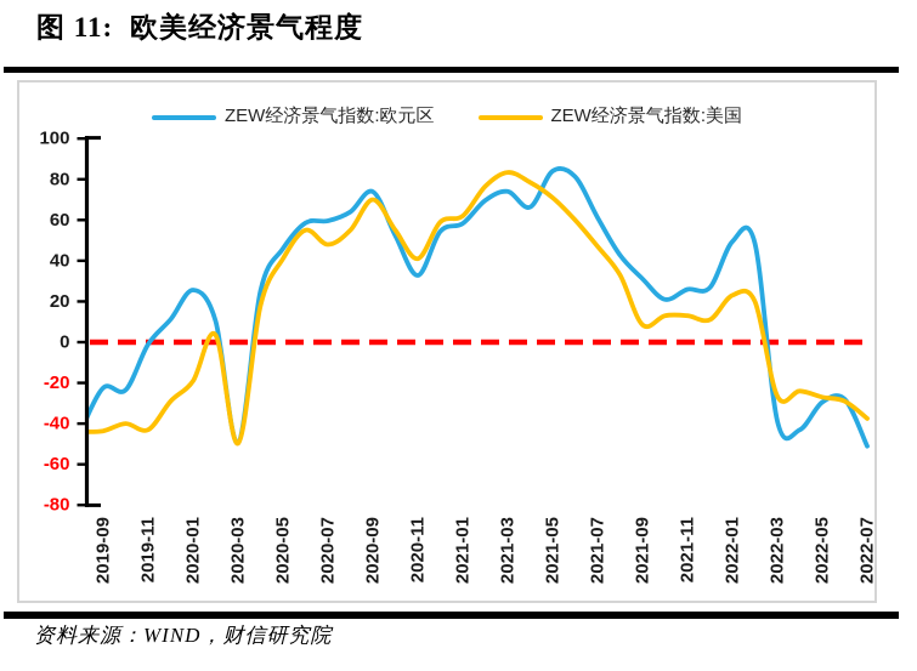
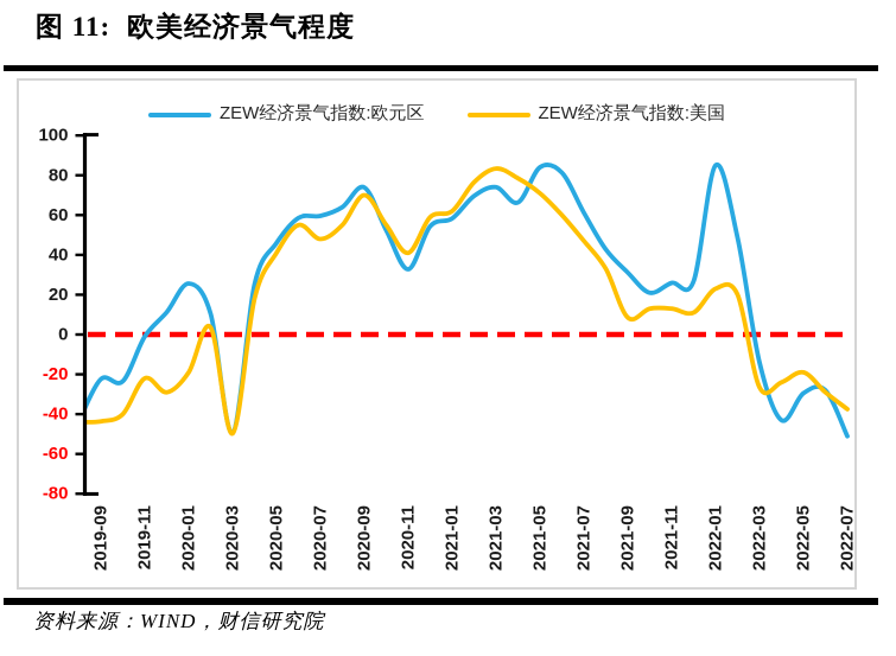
ZEW经济景气指数:美国/2019-11: -43 -> -22
ZEW经济景气指数:欧元区/2022-01: 49 -> 85
ZEW经济景气指数:欧元区/2022-03: -39 -> -14
ZEW经济景气指数:美国/2022-05: -27 -> -19
